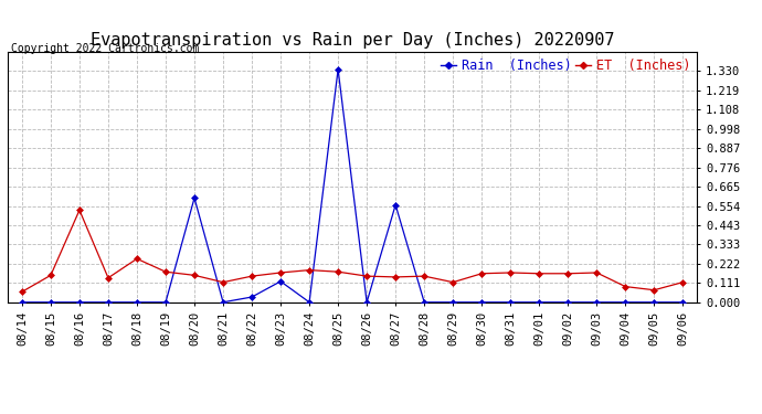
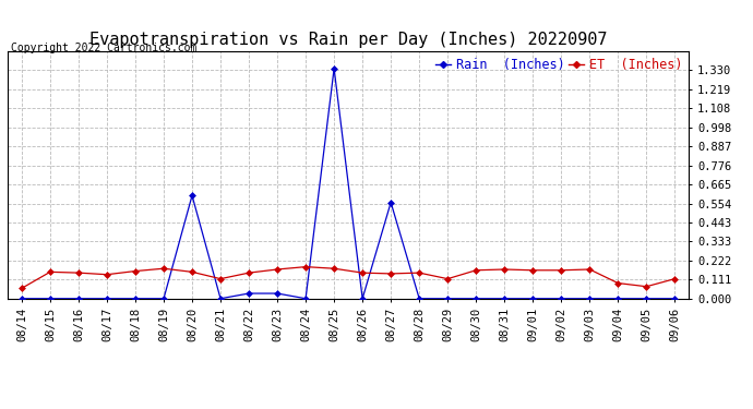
ET (Inches)/08/16: 0.53 -> 0.15
ET (Inches)/08/18: 0.25 -> 0.16
Rain (Inches)/08/23: 0.12 -> 0.03
